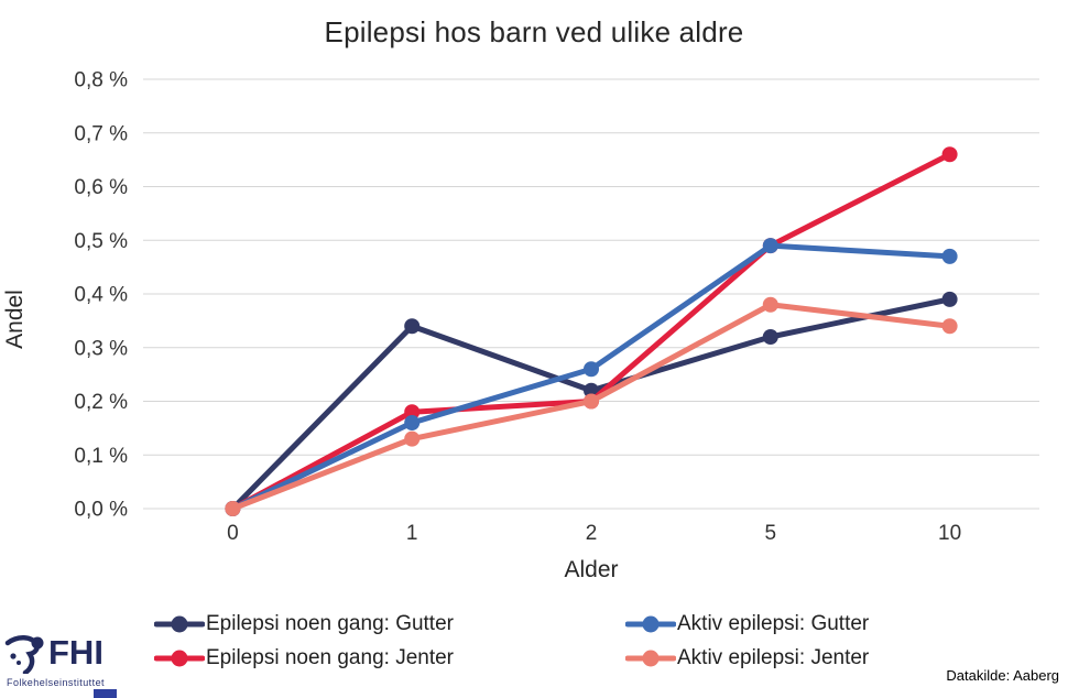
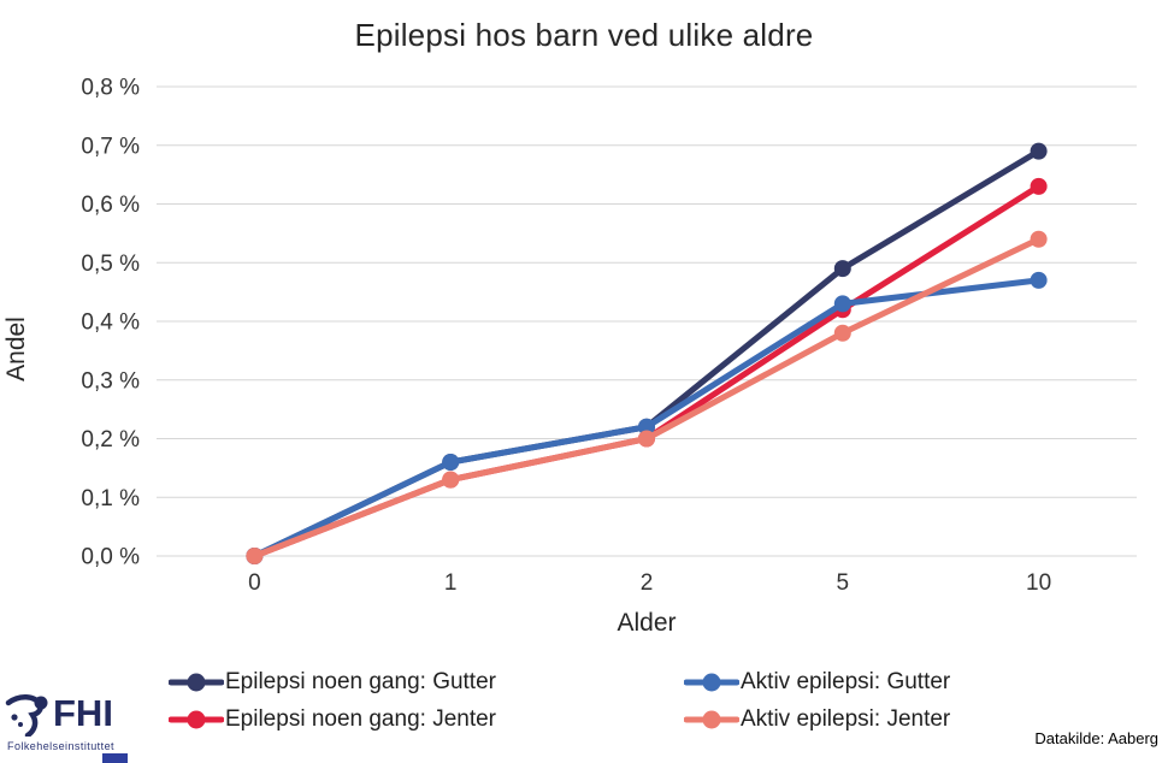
Epilepsi noen gang: Gutter/1: 0,34% -> 0,16%
Epilepsi noen gang: Jenter/1: 0,18% -> 0,13%
Aktiv epilepsi: Gutter/2: 0,26% -> 0,22%
Epilepsi noen gang: Gutter/5: 0,32% -> 0,49%
Epilepsi noen gang: Jenter/5: 0,49% -> 0,42%
Aktiv epilepsi: Gutter/5: 0,49% -> 0,43%
Epilepsi noen gang: Gutter/10: 0,39% -> 0,69%
Epilepsi noen gang: Jenter/10: 0,66% -> 0,63%
Aktiv epilepsi: Jenter/10: 0,34% -> 0,54%
